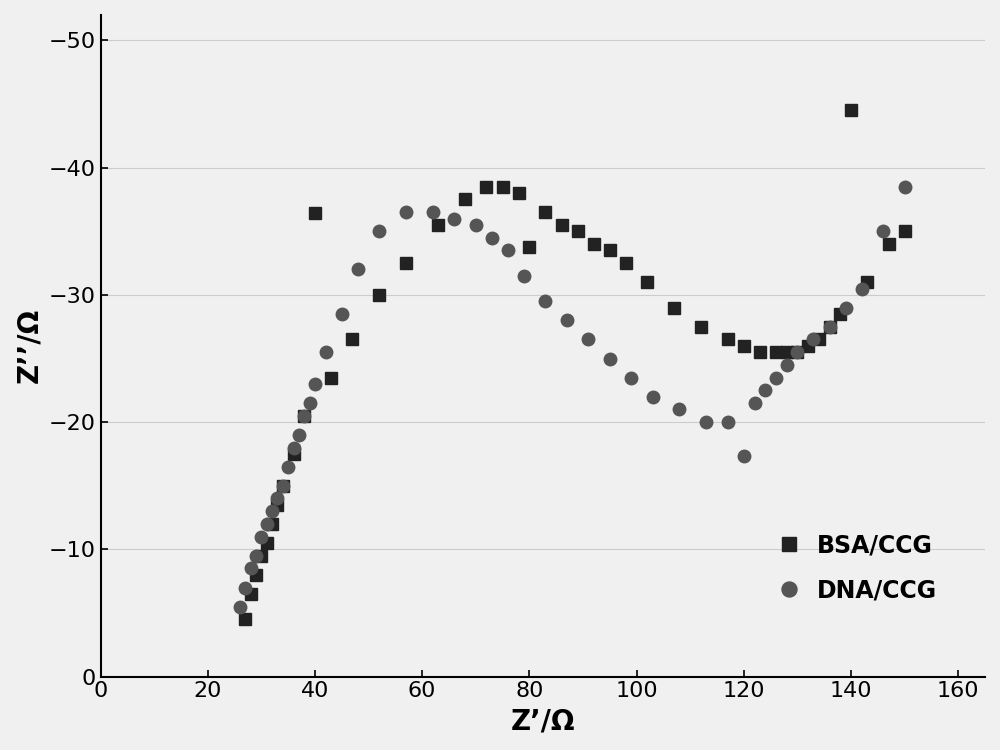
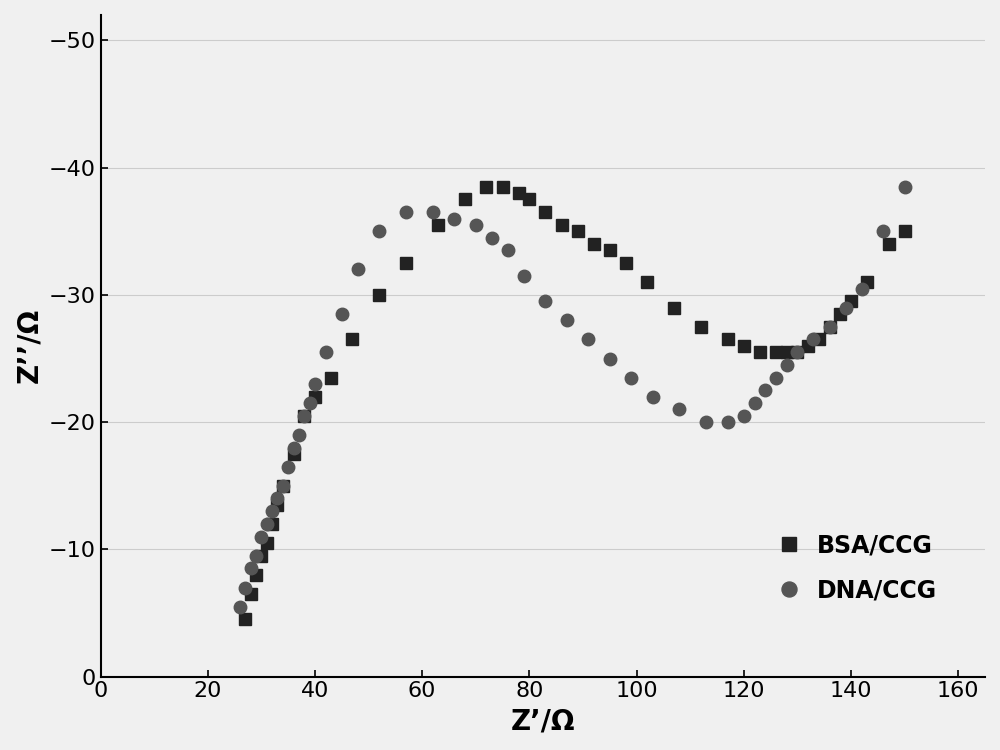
BSA/CCG/40: -36.4 -> -22.0
BSA/CCG/80: -33.8 -> -37.5
DNA/CCG/120: -17.3 -> -20.5
BSA/CCG/140: -44.5 -> -29.5
